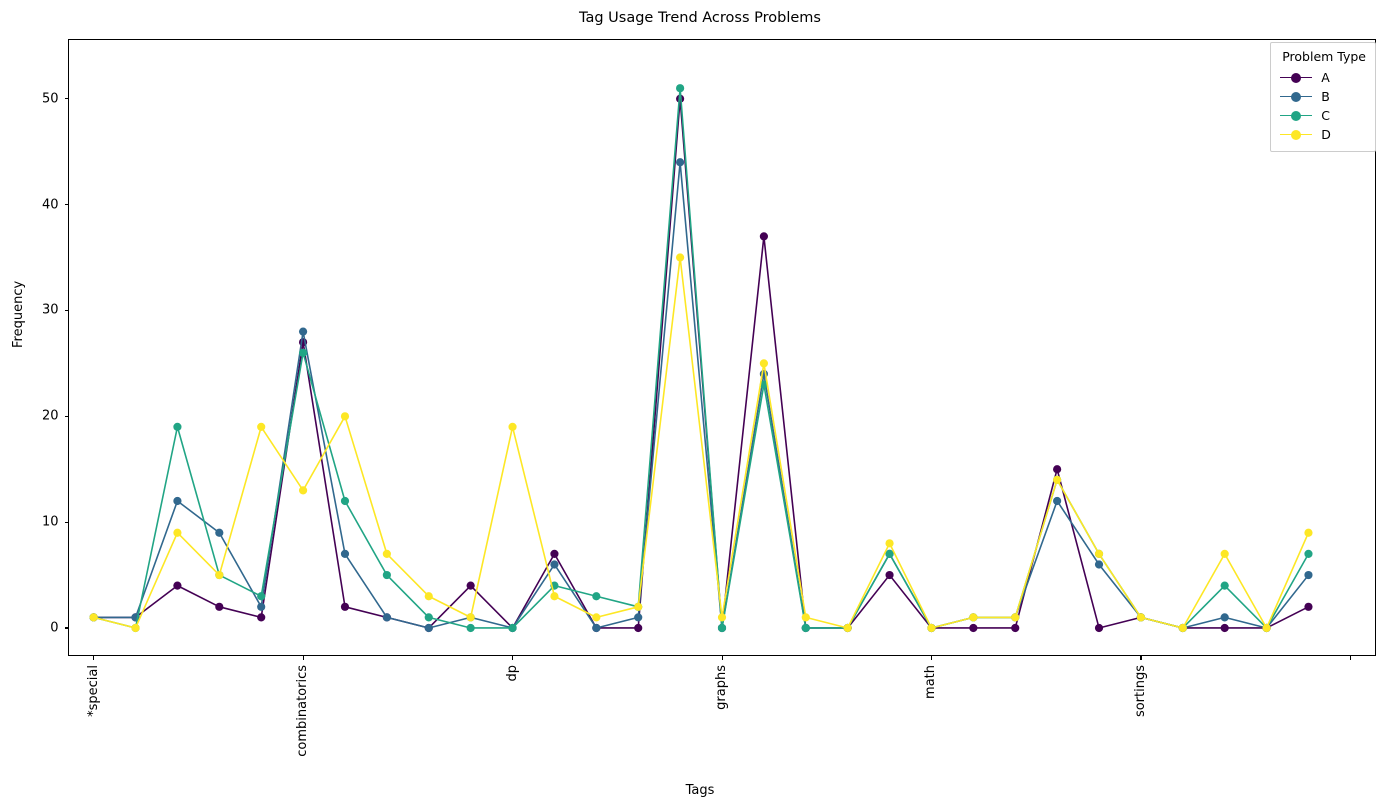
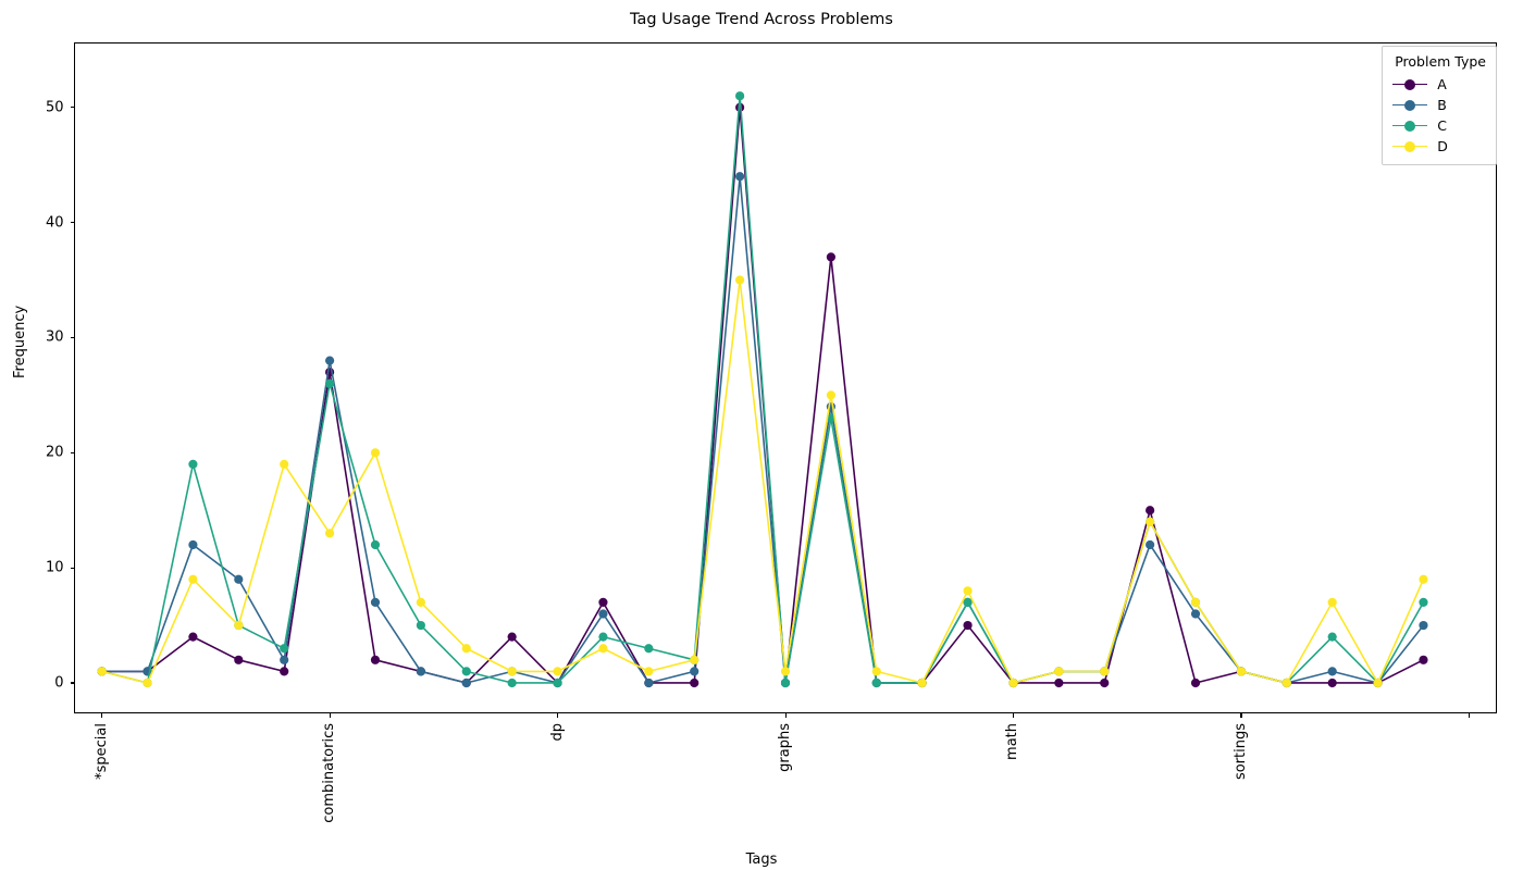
D/10: 19 -> 1
